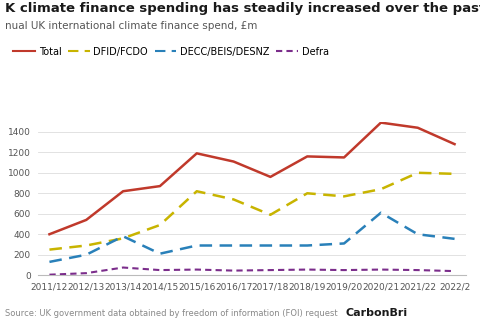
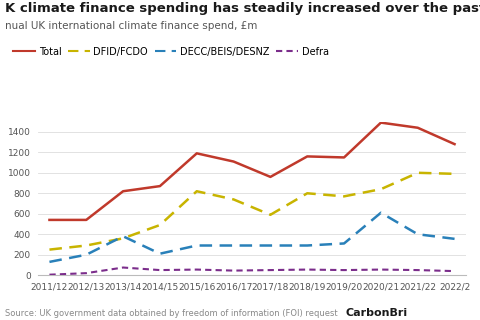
Total/2011/12: 400 -> 540
